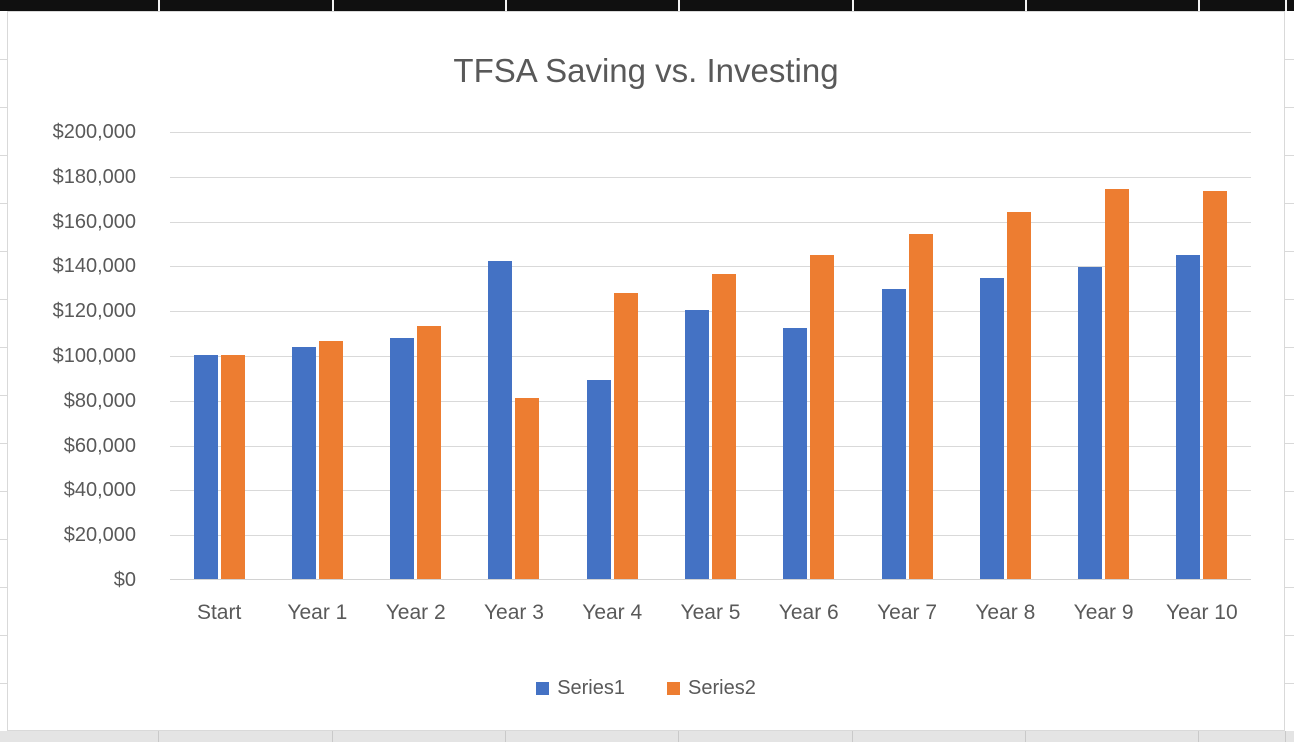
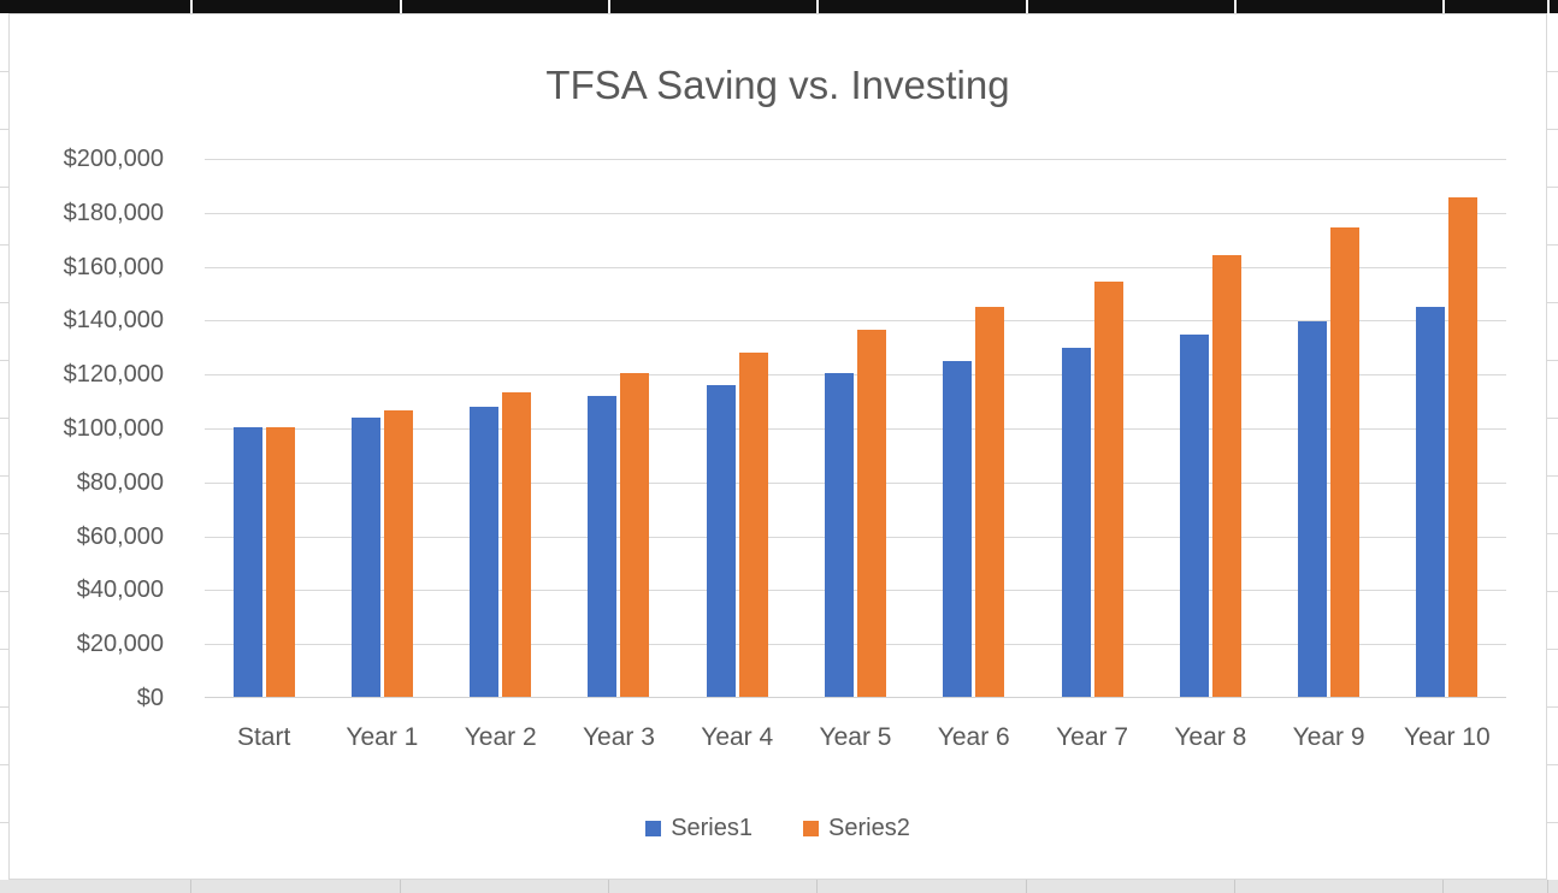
Series1/Year 3: $142000 -> $112000
Series2/Year 3: $81000 -> $120000
Series1/Year 4: $89000 -> $116000
Series1/Year 6: $112000 -> $125000
Series2/Year 10: $173000 -> $185000
